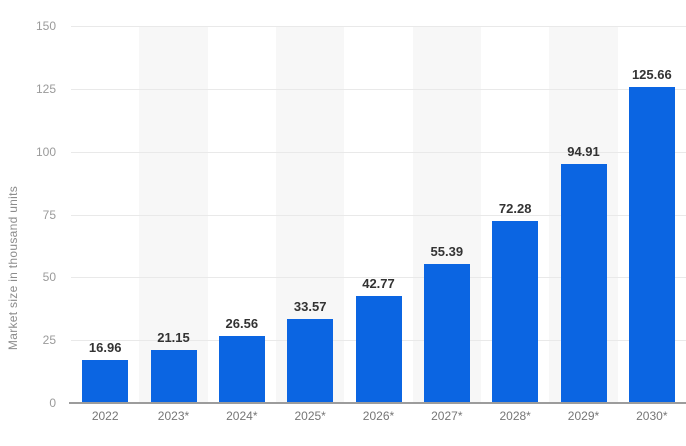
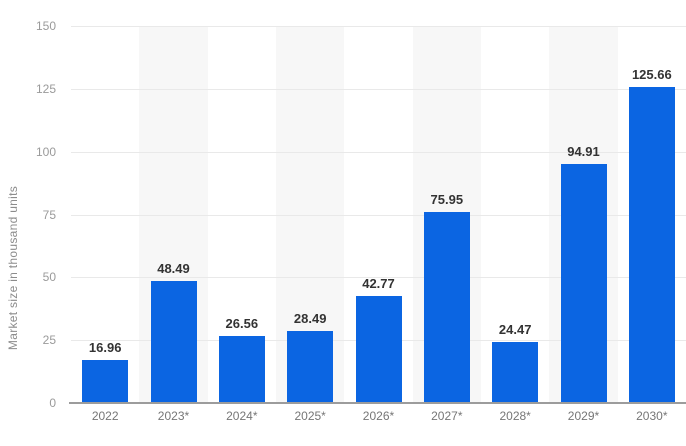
2023*: 21.15 -> 48.49
2025*: 33.57 -> 28.49
2027*: 55.39 -> 75.95
2028*: 72.28 -> 24.47
